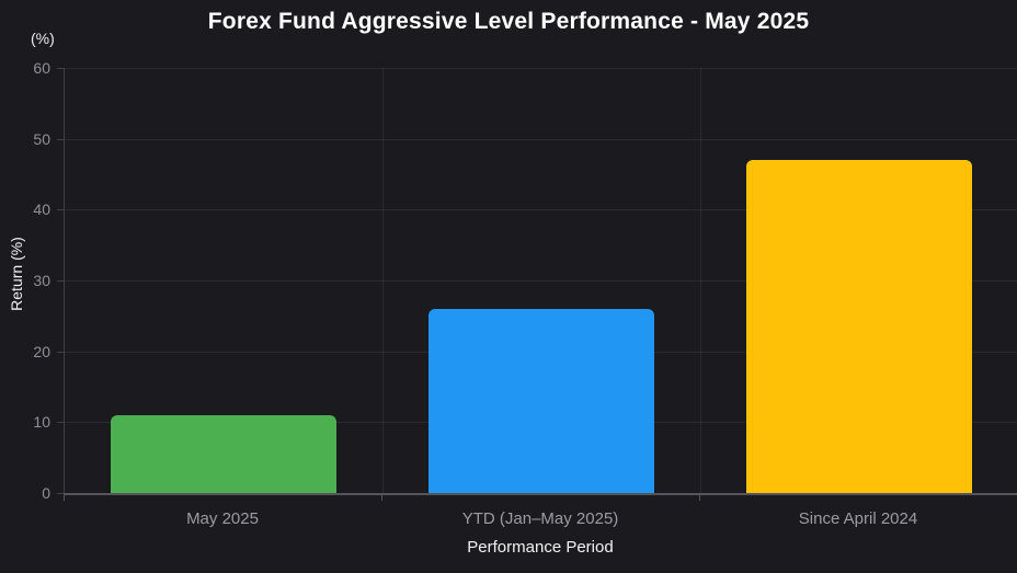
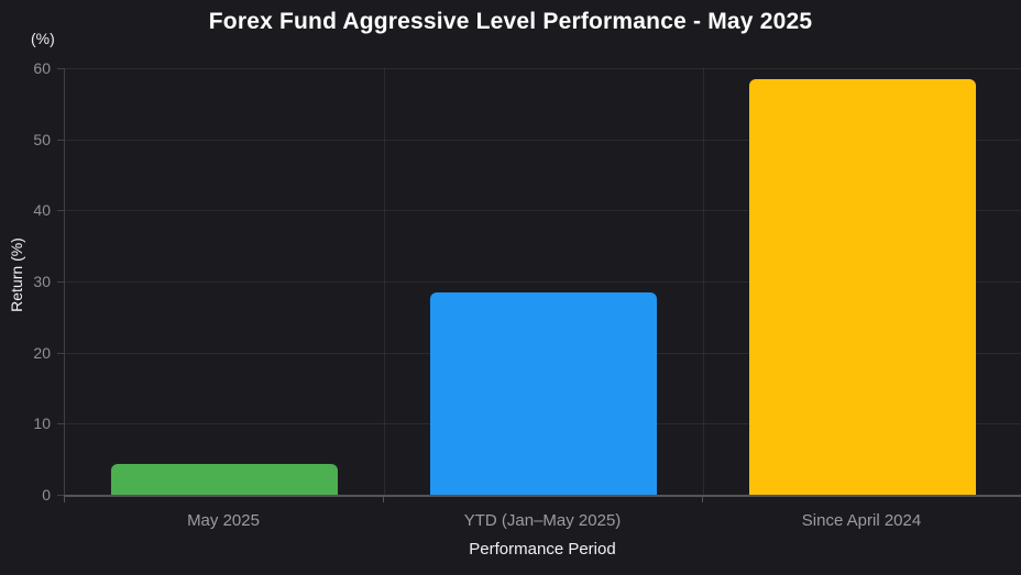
May 2025: 11 -> 4
YTD (Jan–May 2025): 26 -> 28
Since April 2024: 47 -> 58
